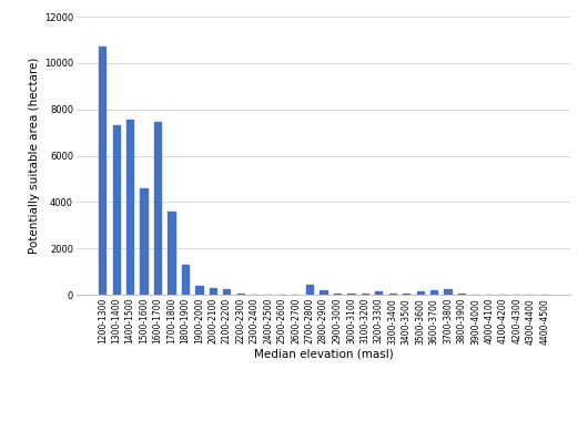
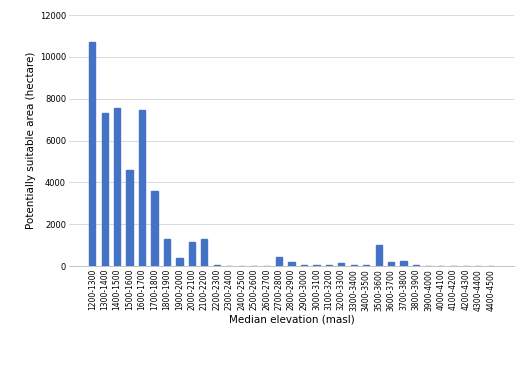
2000-2100: 280 -> 1150
2100-2200: 250 -> 1300
3500-3600: 130 -> 1000
